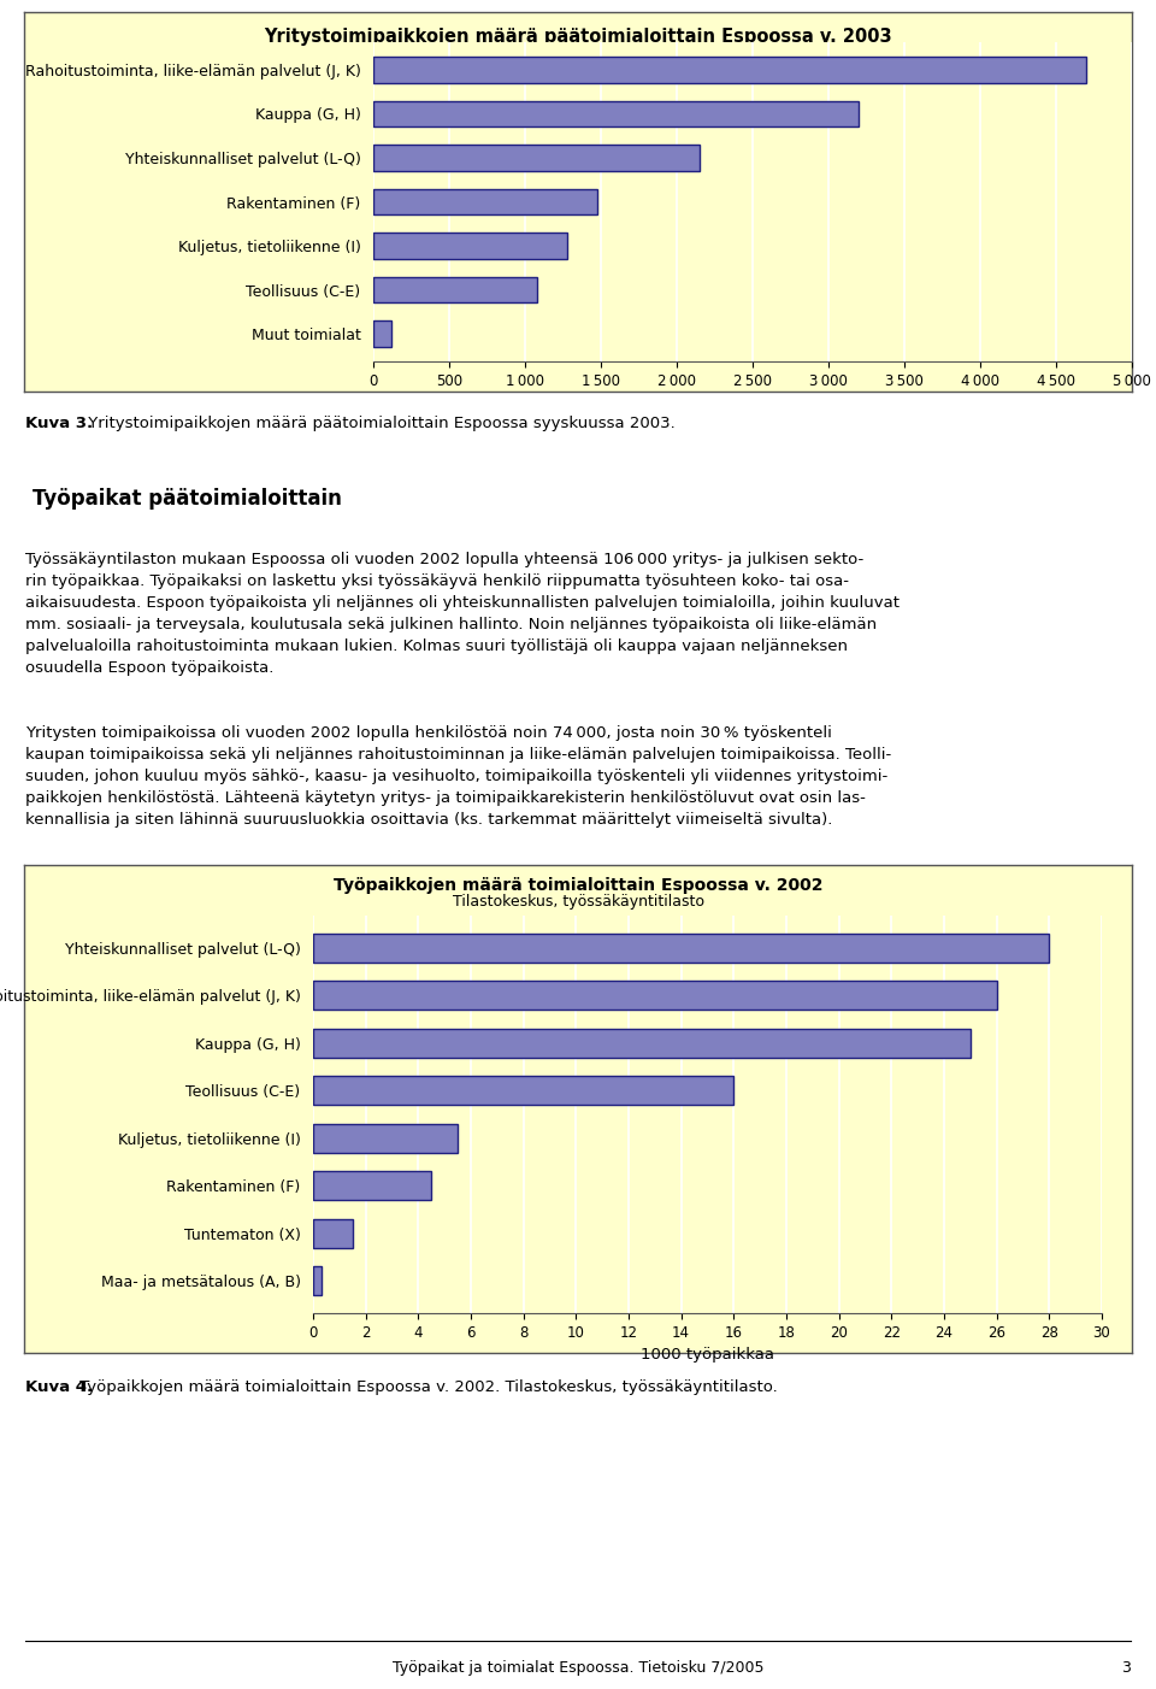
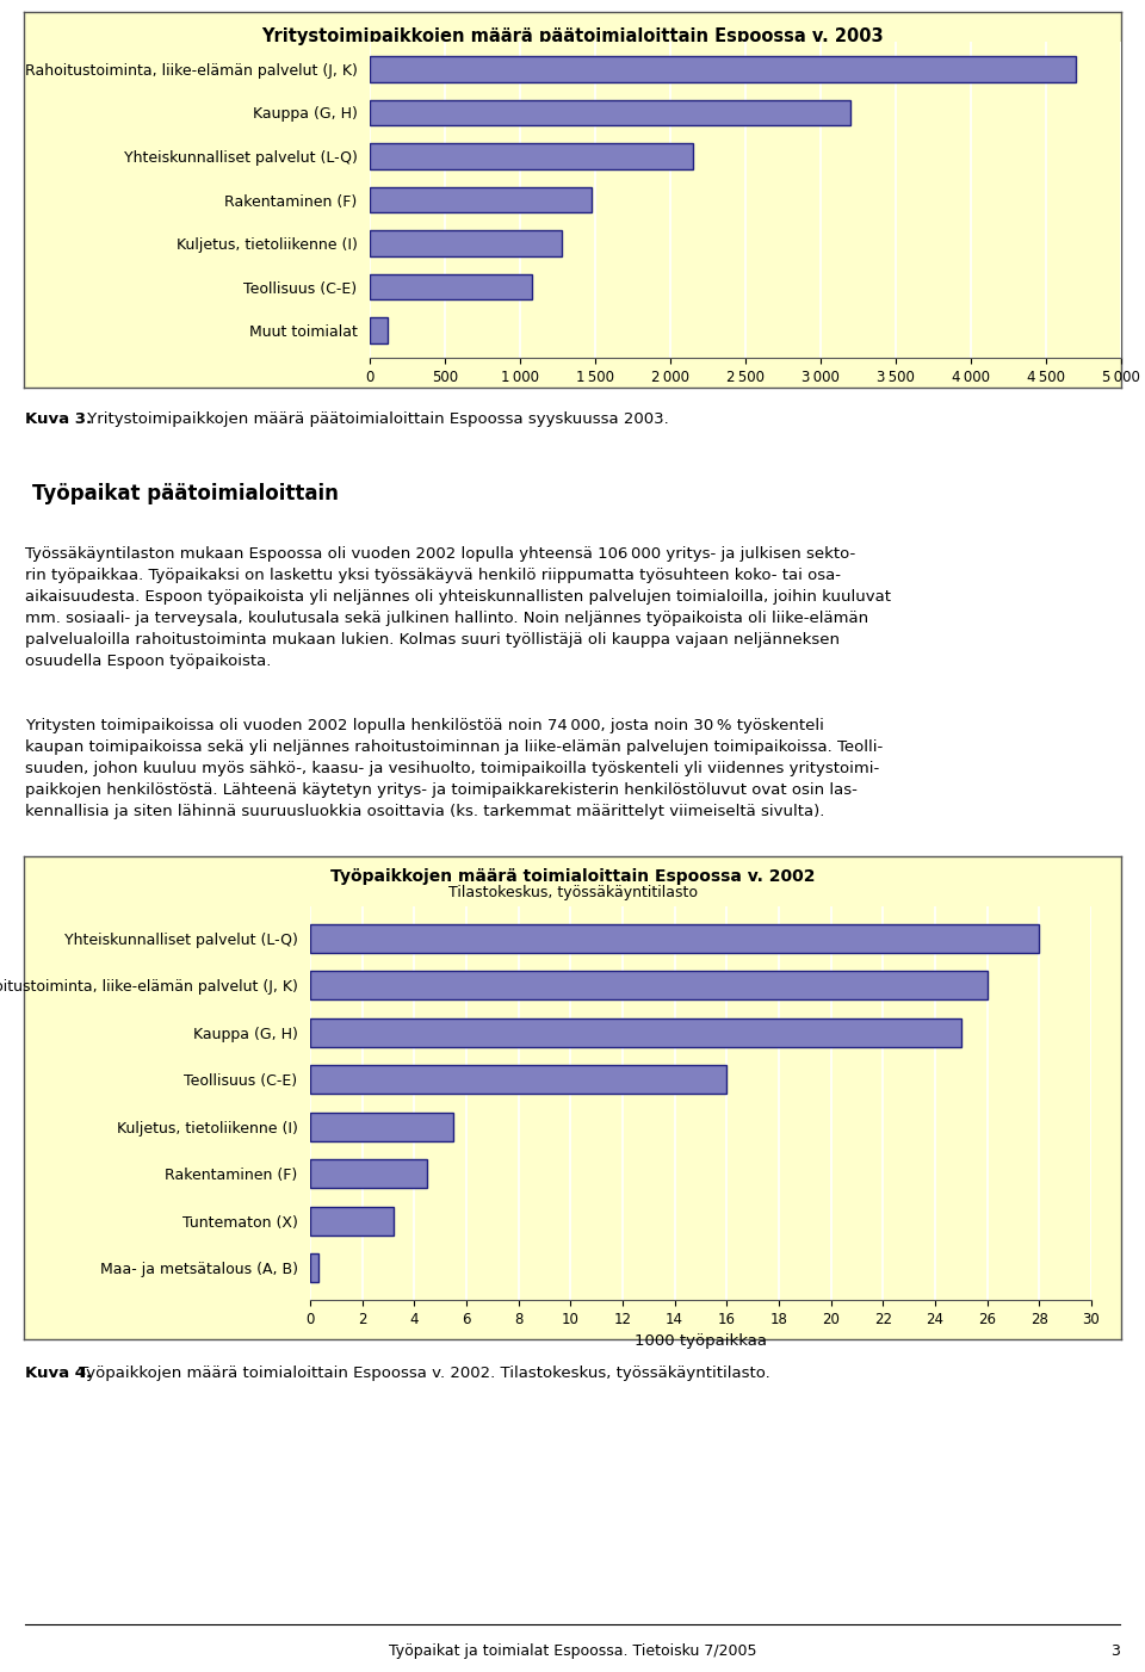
Tuntematon (X): 1.5 -> 3.2
